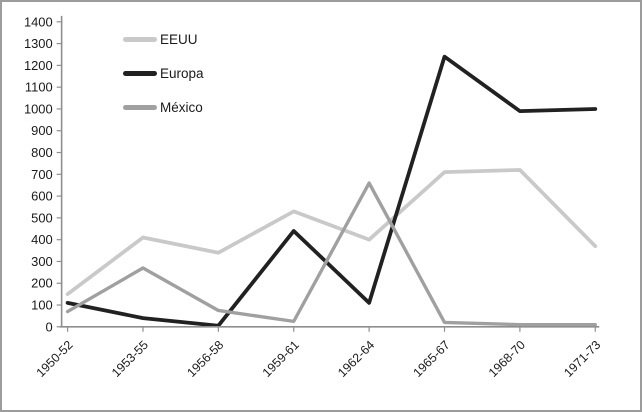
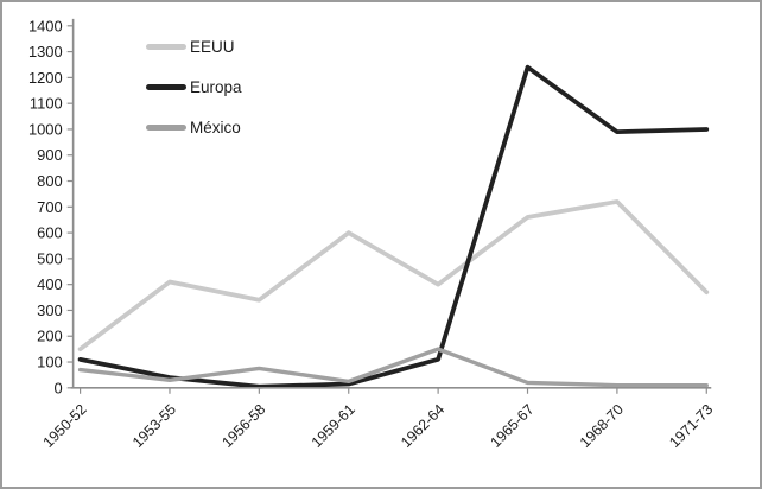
México/1953-55: 270 -> 30
EEUU/1959-61: 530 -> 600
Europa/1959-61: 440 -> 20
México/1962-64: 660 -> 150
EEUU/1965-67: 710 -> 660
